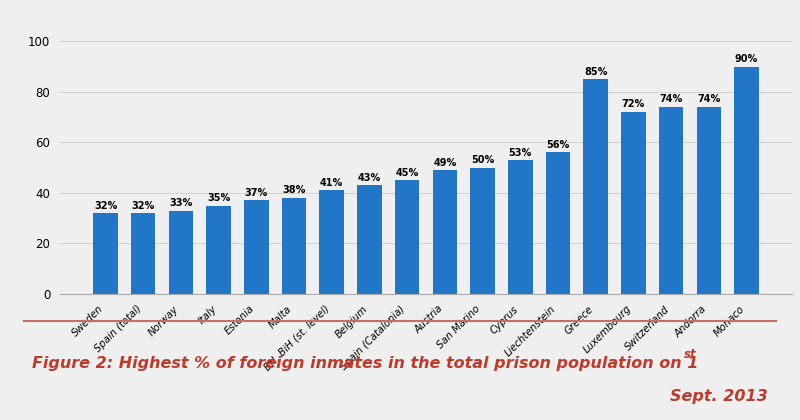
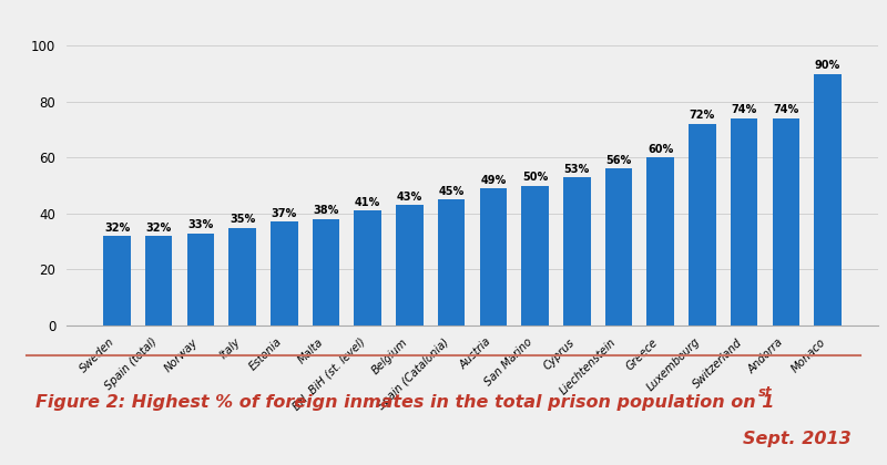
Greece: 85% -> 60%
